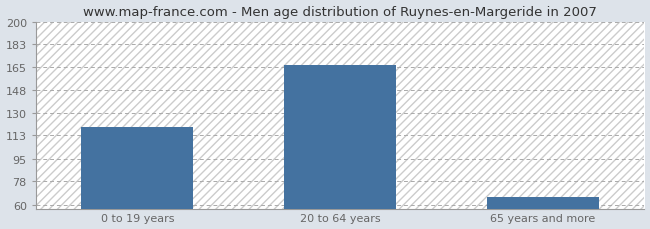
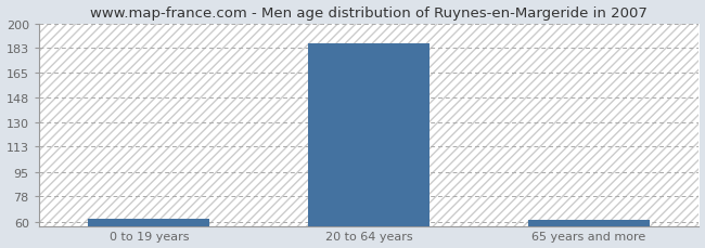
0 to 19 years: 119 -> 62
20 to 64 years: 167 -> 186
65 years and more: 66 -> 61
